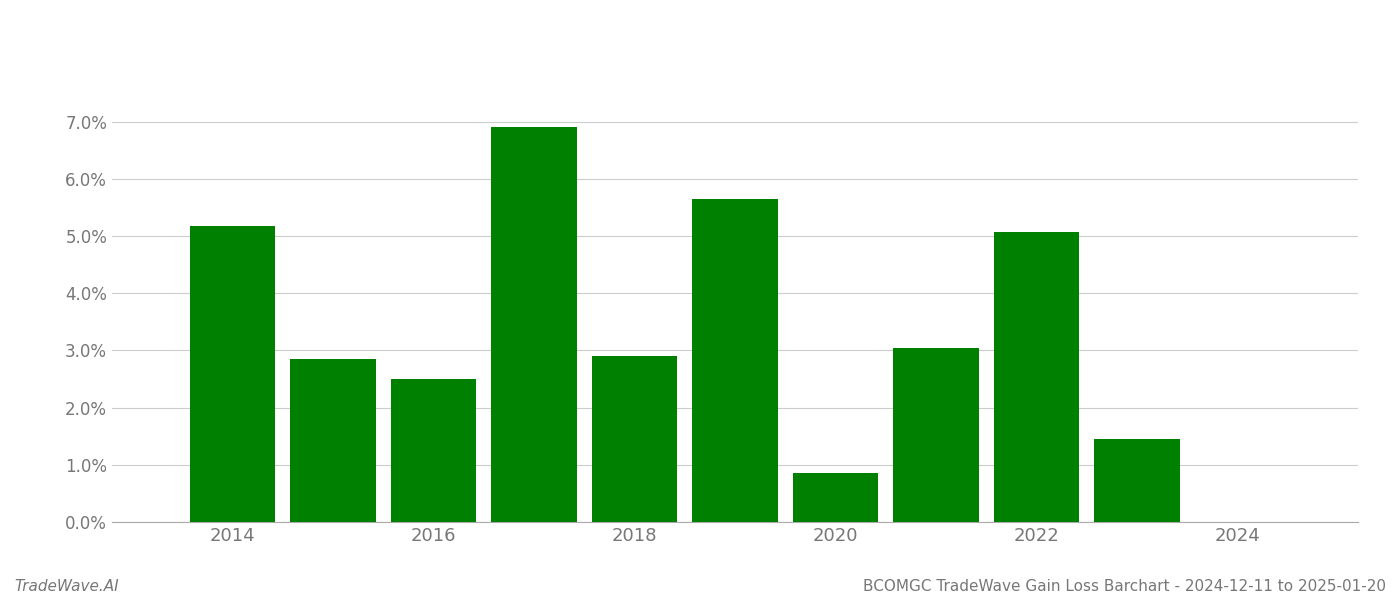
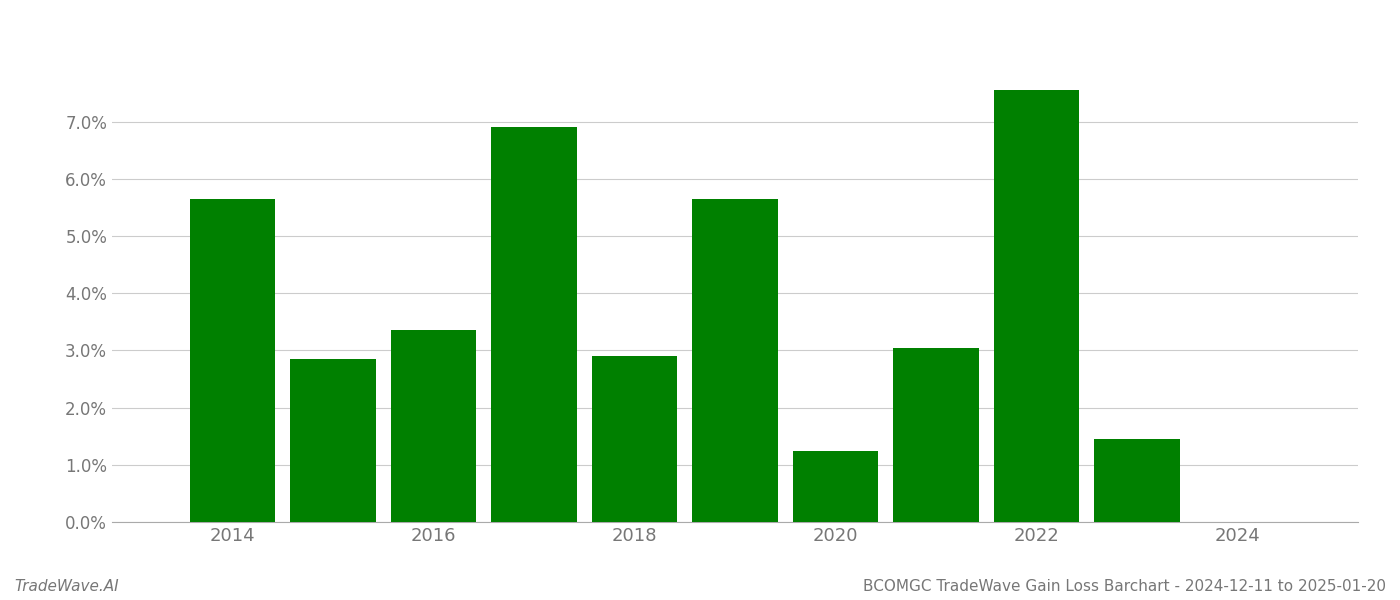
2014: 5.18% -> 5.65%
2016: 2.50% -> 3.35%
2020: 0.86% -> 1.25%
2022: 5.08% -> 7.55%
